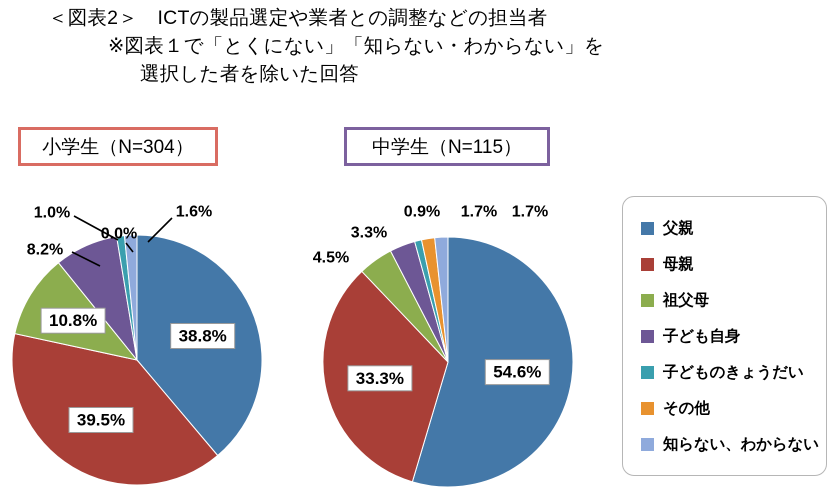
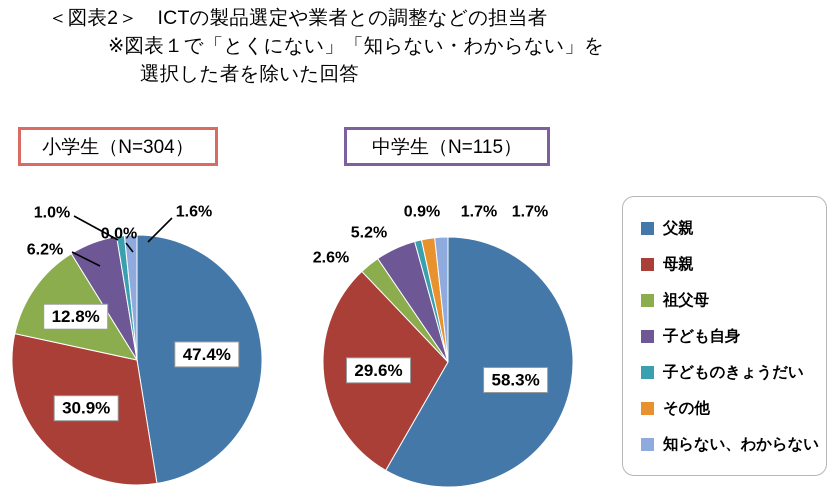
小学生（N=304）/父親: 38.8% -> 47.4%
小学生（N=304）/母親: 39.5% -> 30.9%
小学生（N=304）/祖父母: 10.8% -> 12.8%
小学生（N=304）/子ども自身: 8.2% -> 6.2%
中学生（N=115）/父親: 54.6% -> 58.3%
中学生（N=115）/母親: 33.3% -> 29.6%
中学生（N=115）/祖父母: 4.5% -> 2.6%
中学生（N=115）/子ども自身: 3.3% -> 5.2%
